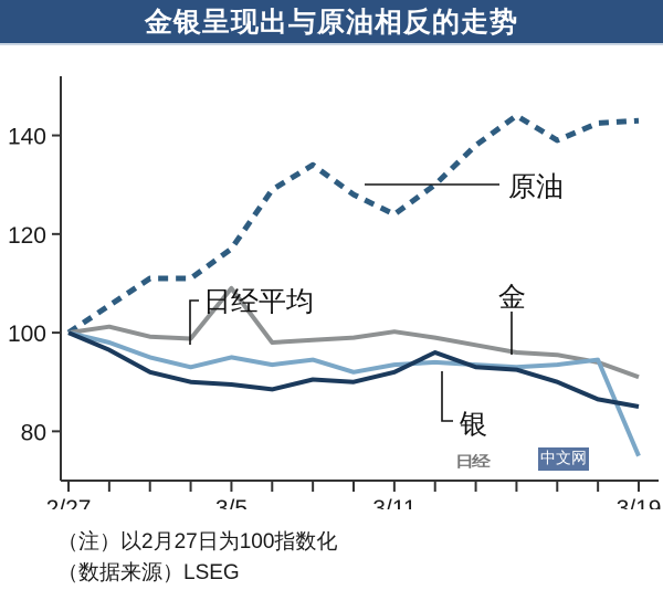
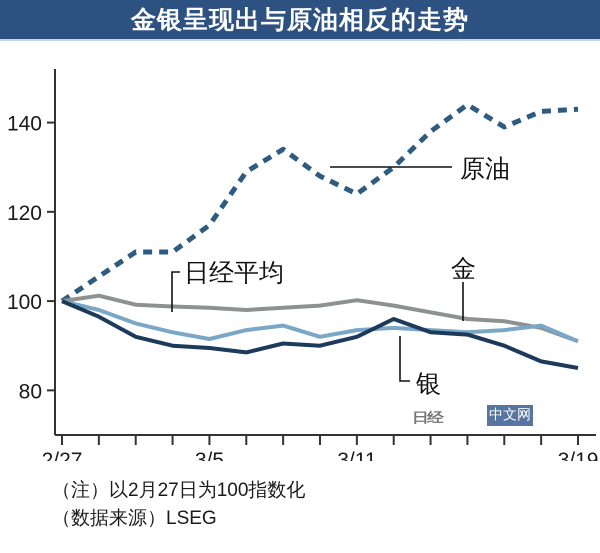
金/3/5: 109 -> 98
日经平均/3/5: 95 -> 92
日经平均/3/19: 75 -> 91
